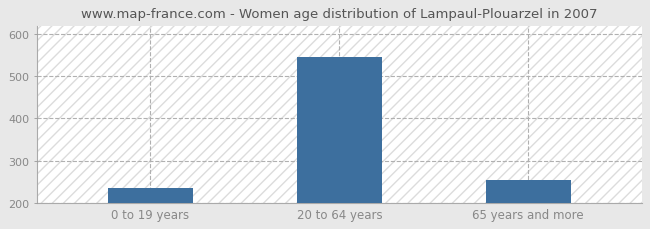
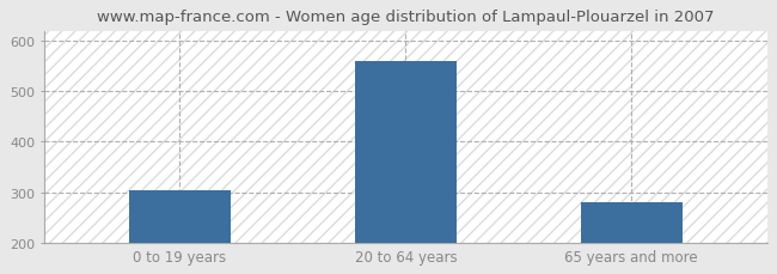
0 to 19 years: 235 -> 305
20 to 64 years: 545 -> 560
65 years and more: 255 -> 280
